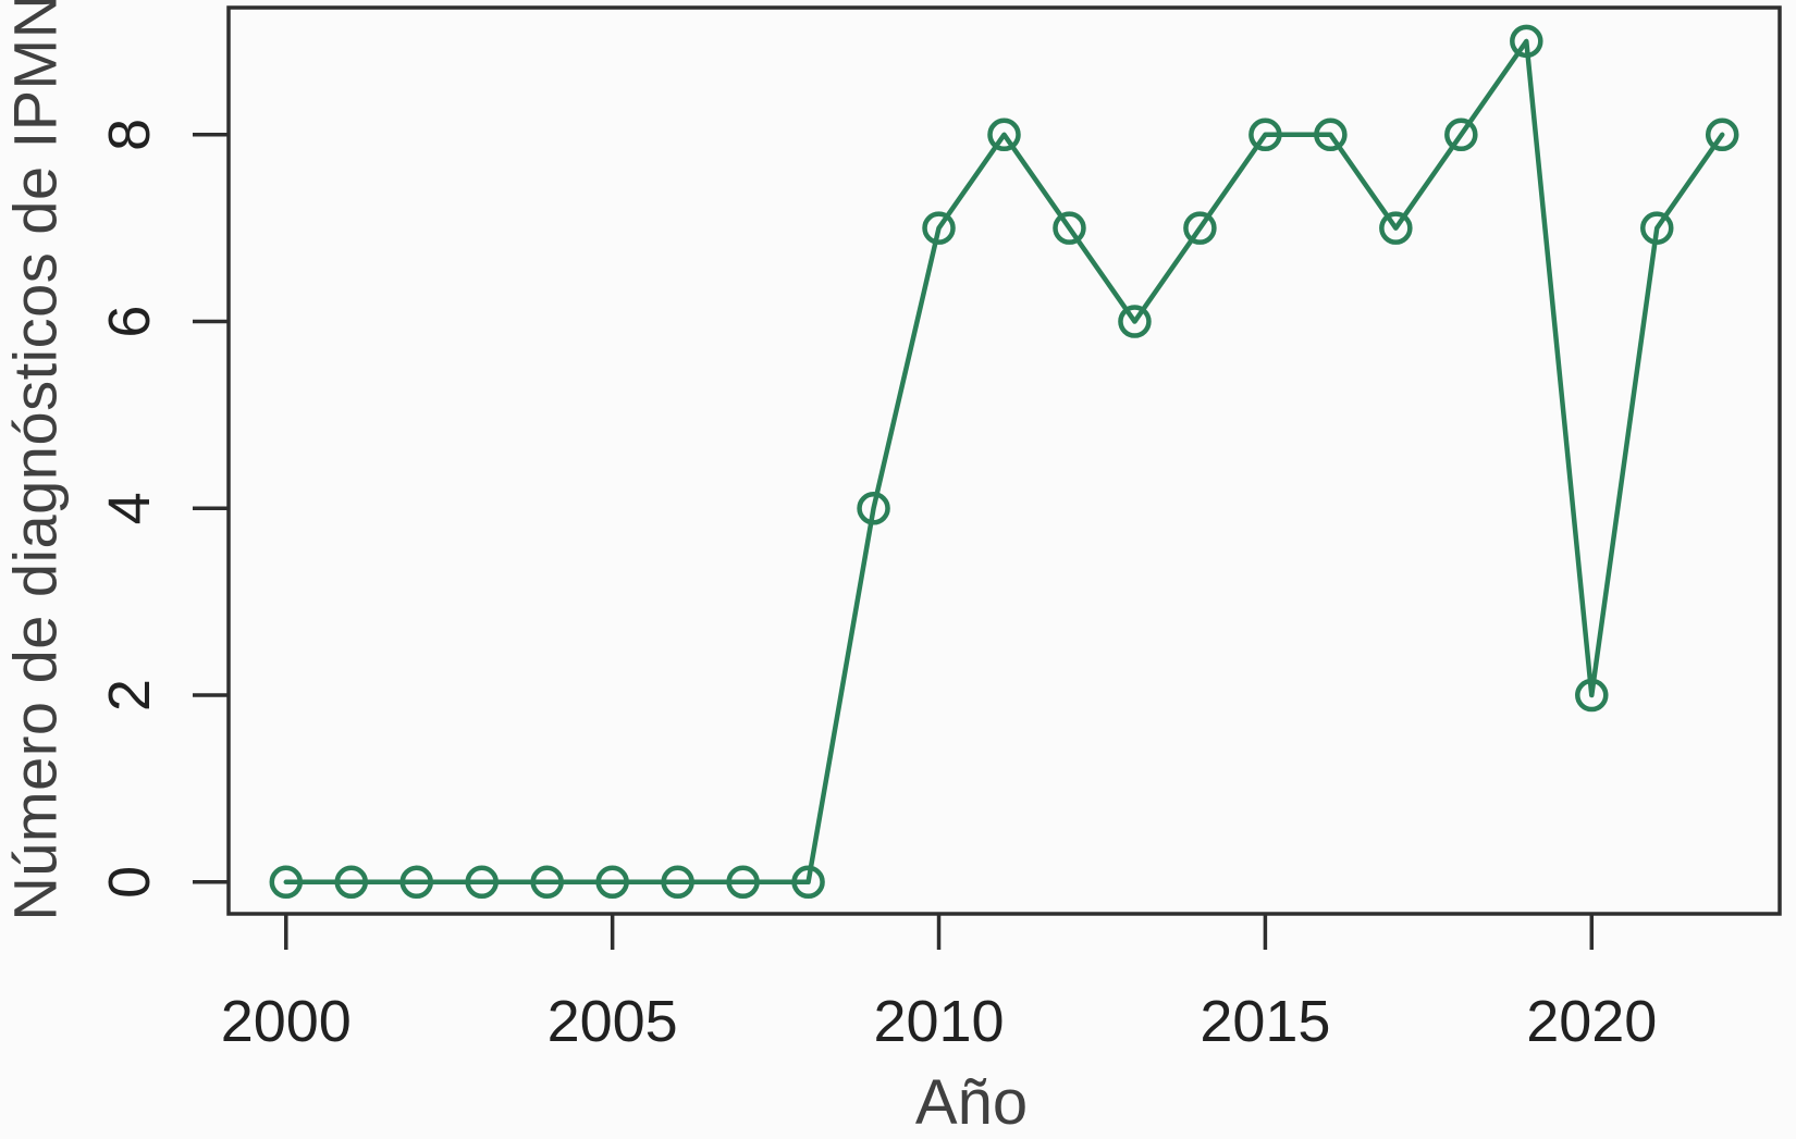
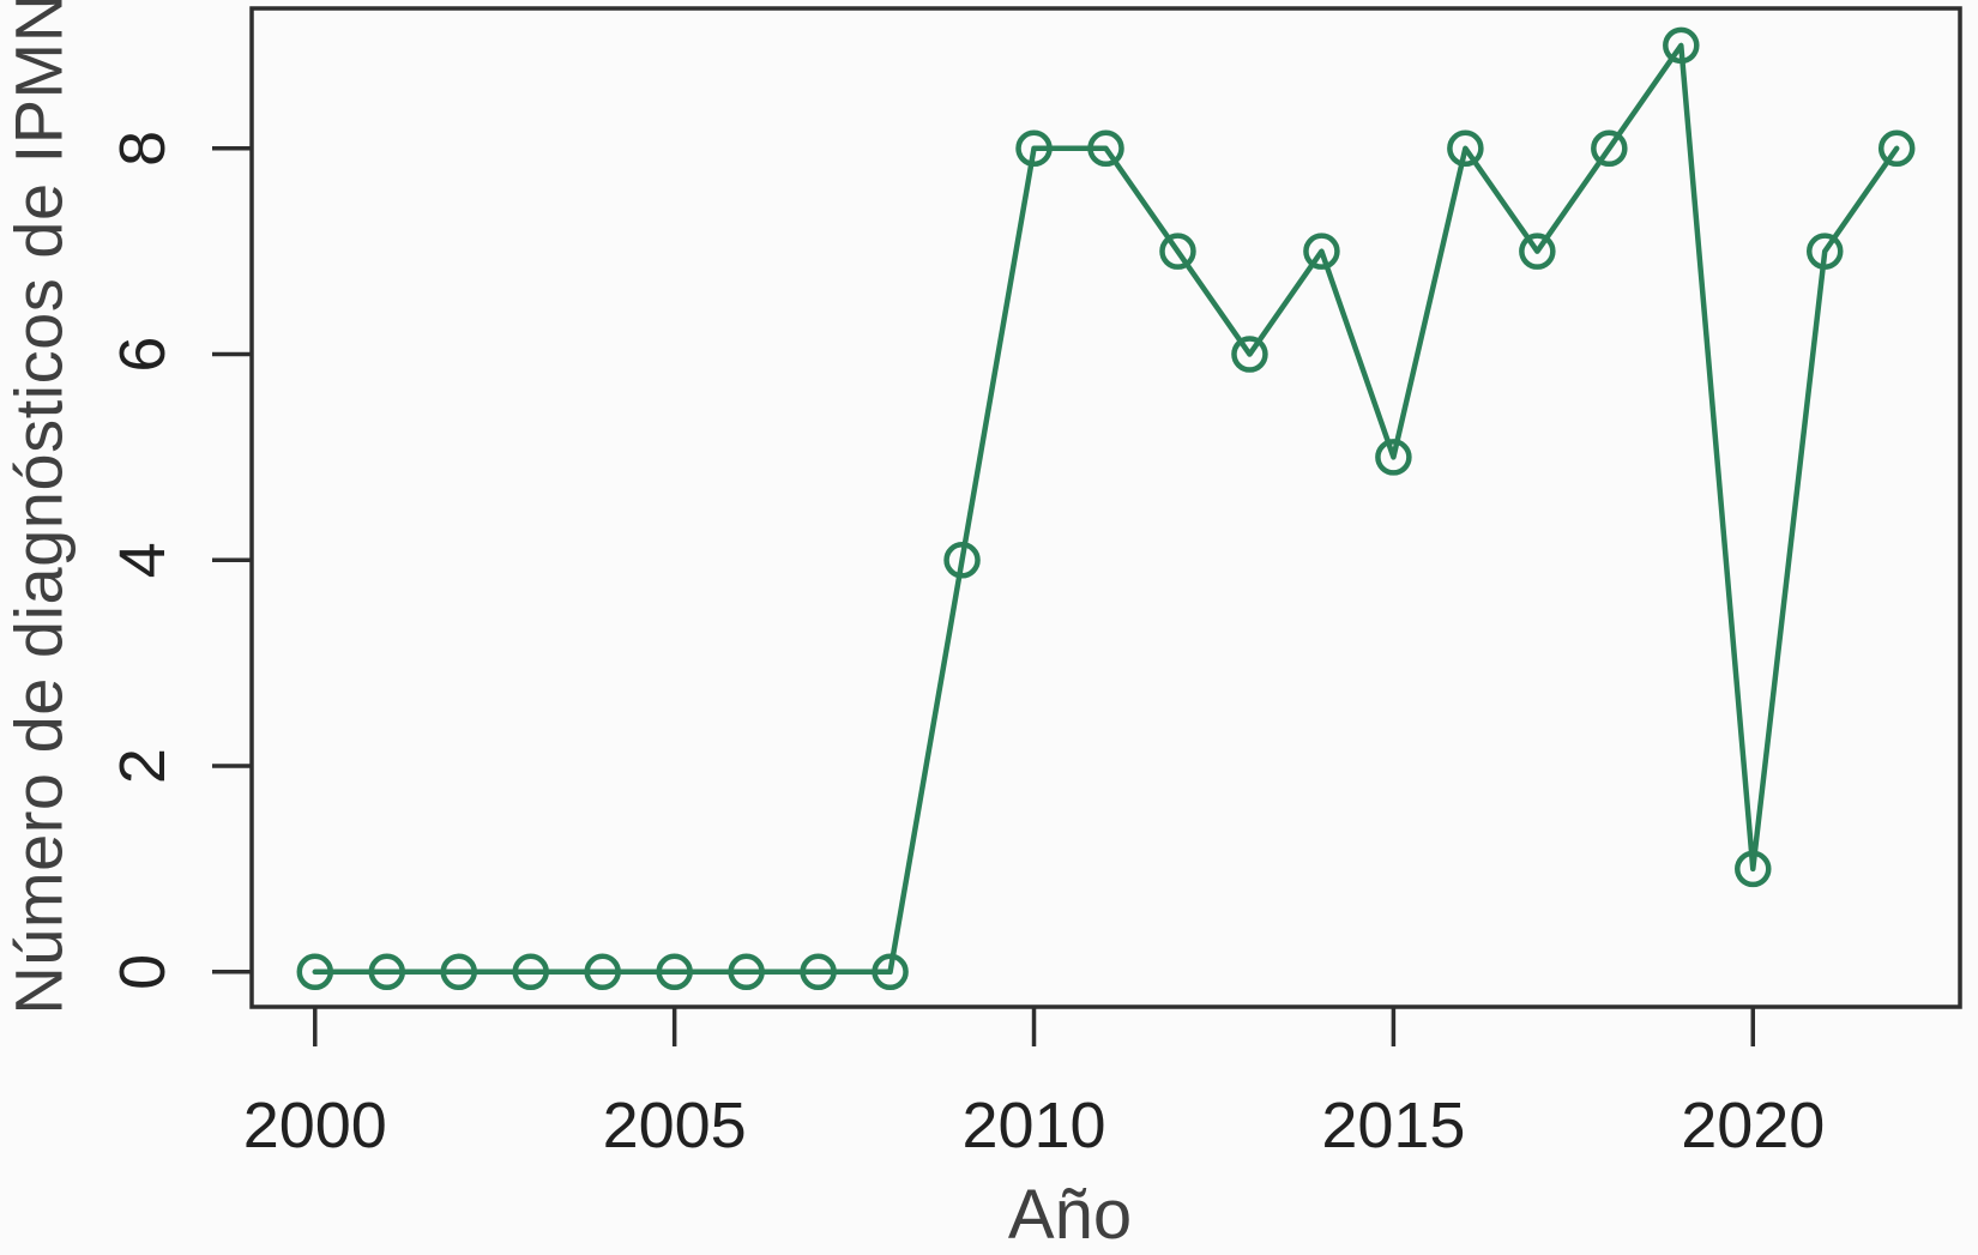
2010: 7 -> 8
2015: 8 -> 5
2020: 2 -> 1
